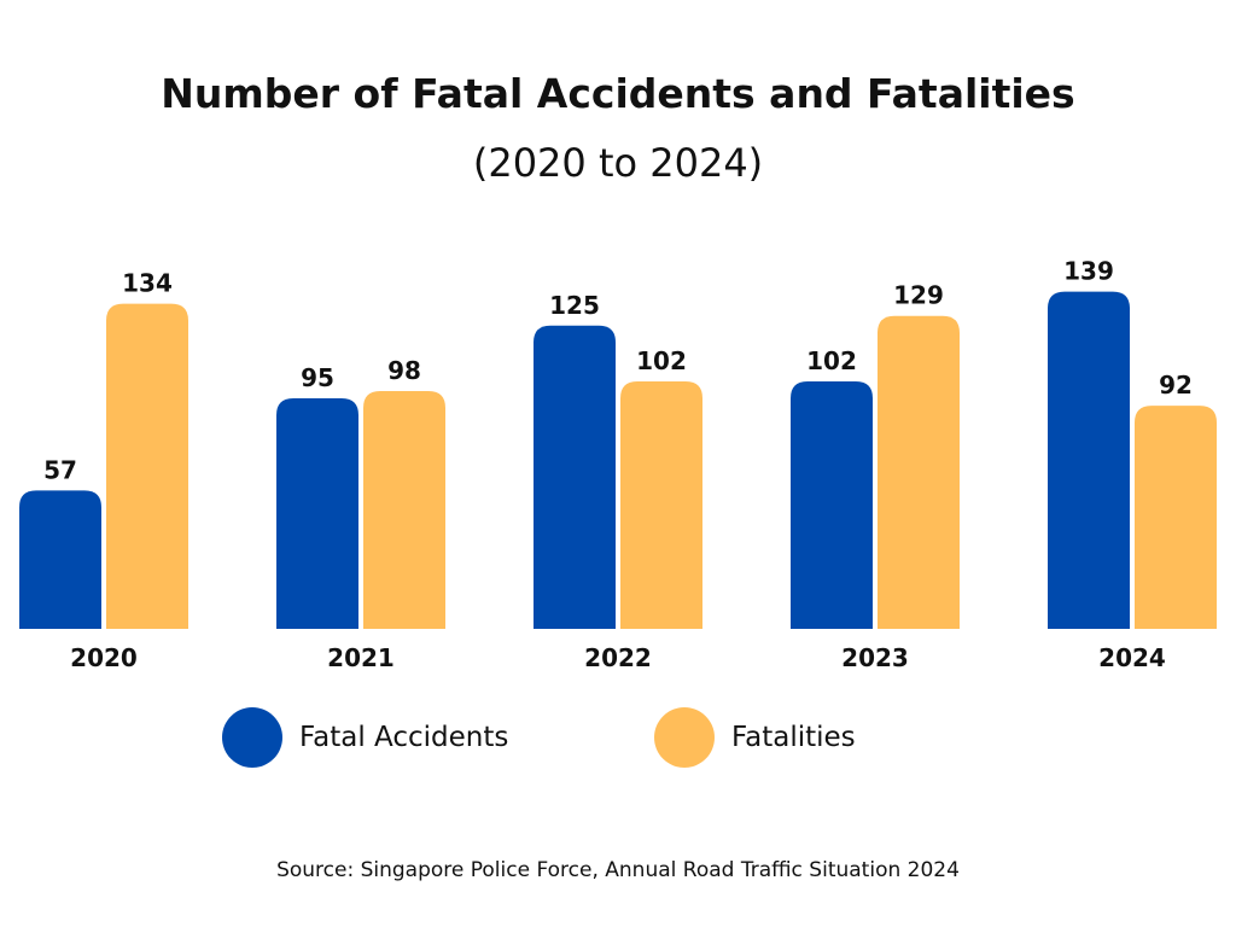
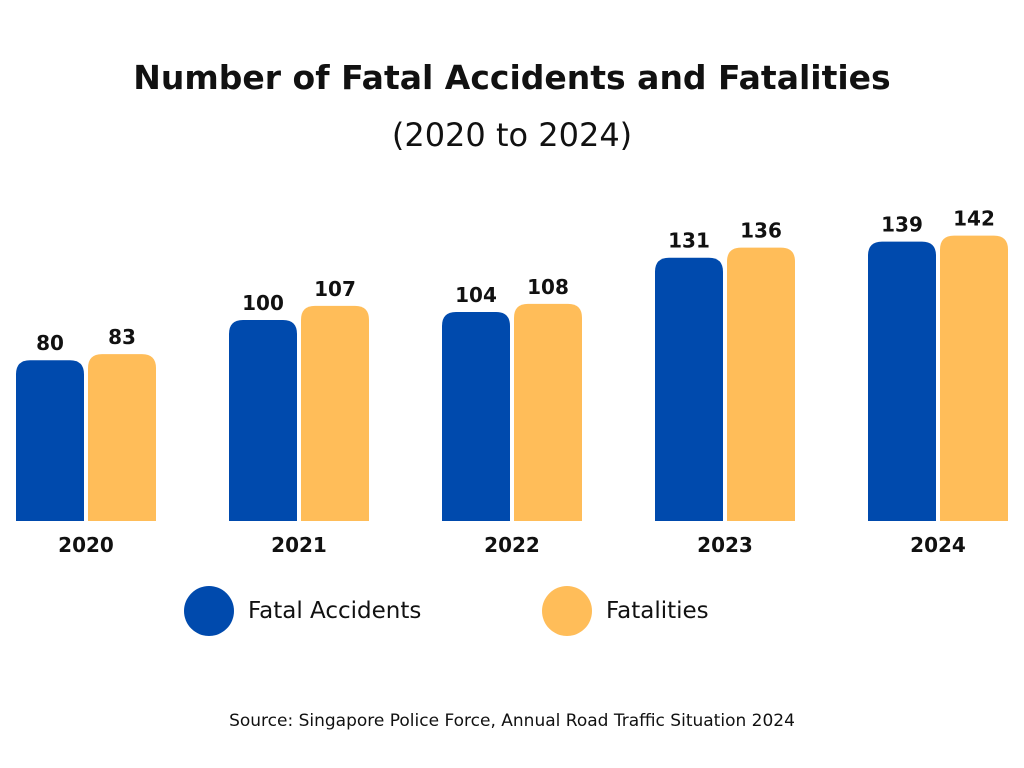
Fatal Accidents/2020: 57 -> 80
Fatalities/2020: 134 -> 83
Fatal Accidents/2021: 95 -> 100
Fatalities/2021: 98 -> 107
Fatal Accidents/2022: 125 -> 104
Fatalities/2022: 102 -> 108
Fatal Accidents/2023: 102 -> 131
Fatalities/2023: 129 -> 136
Fatalities/2024: 92 -> 142
